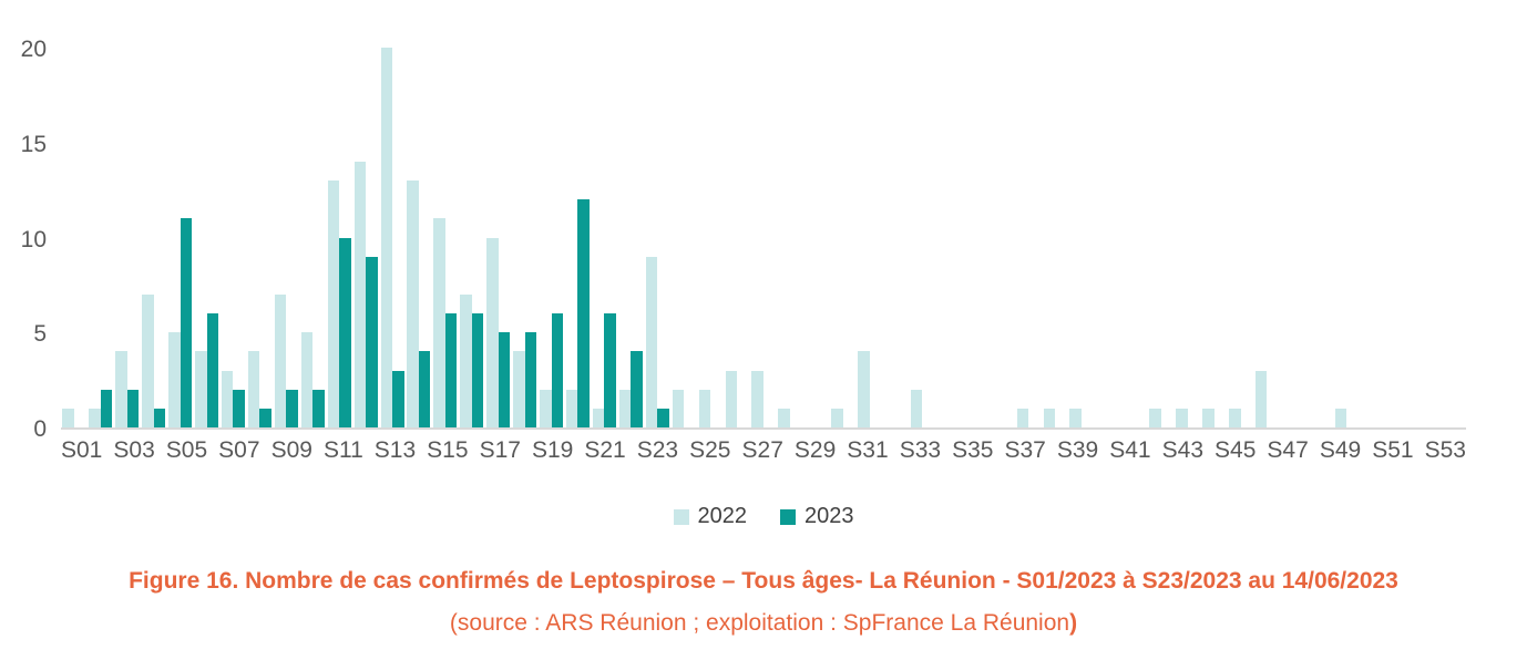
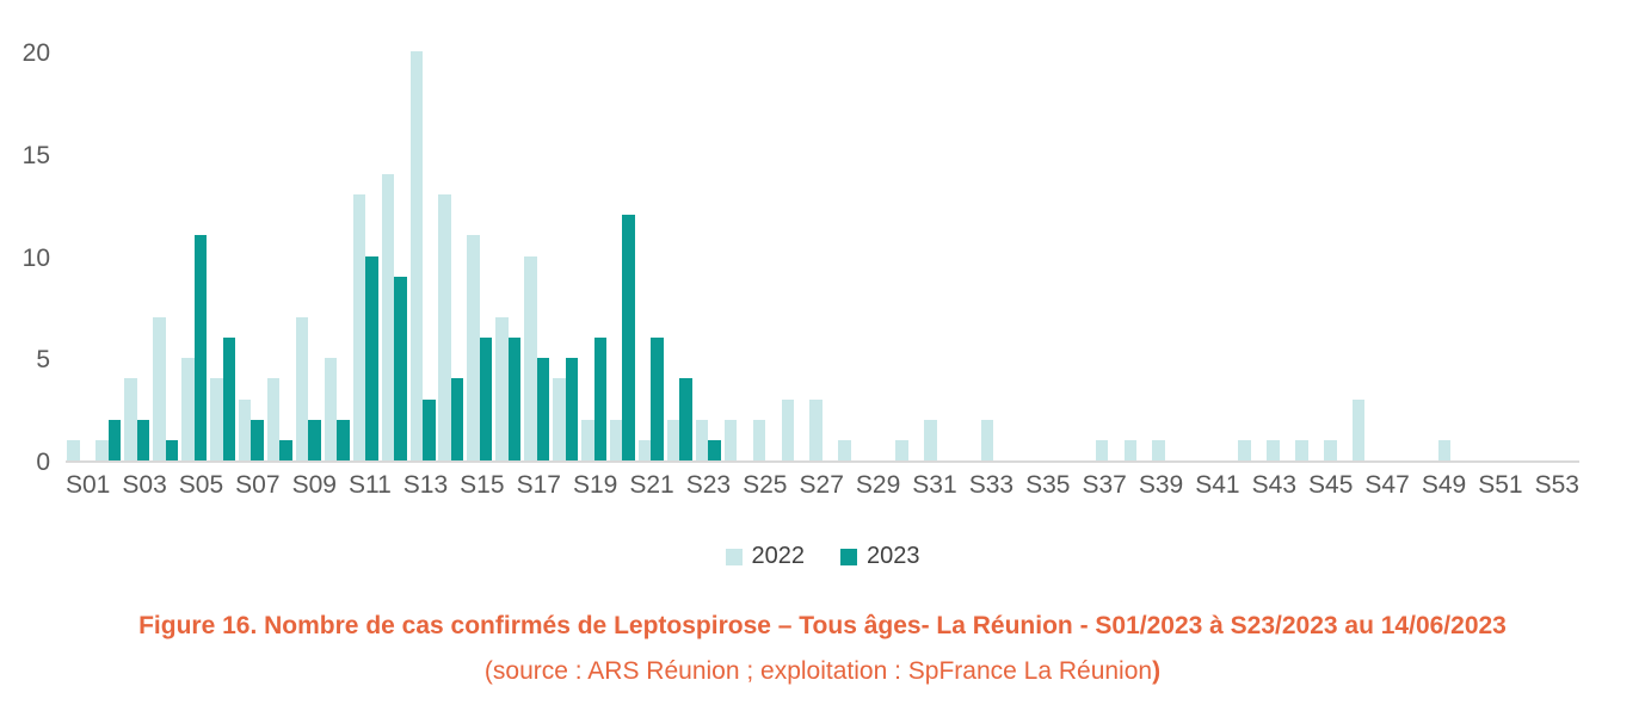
2022/S23: 9 -> 2
2022/S31: 4 -> 2
